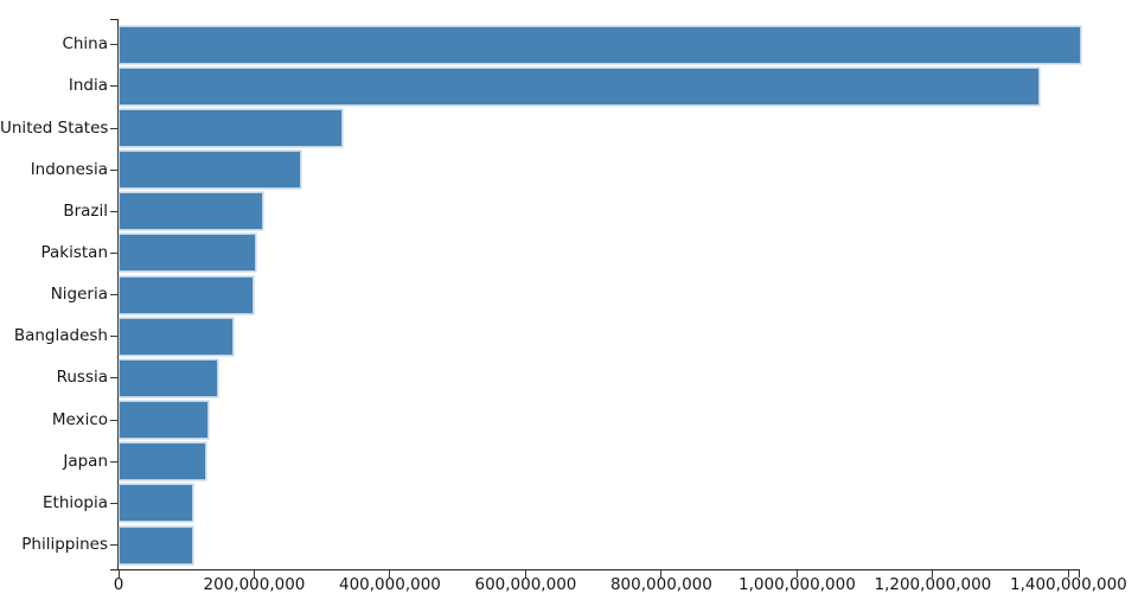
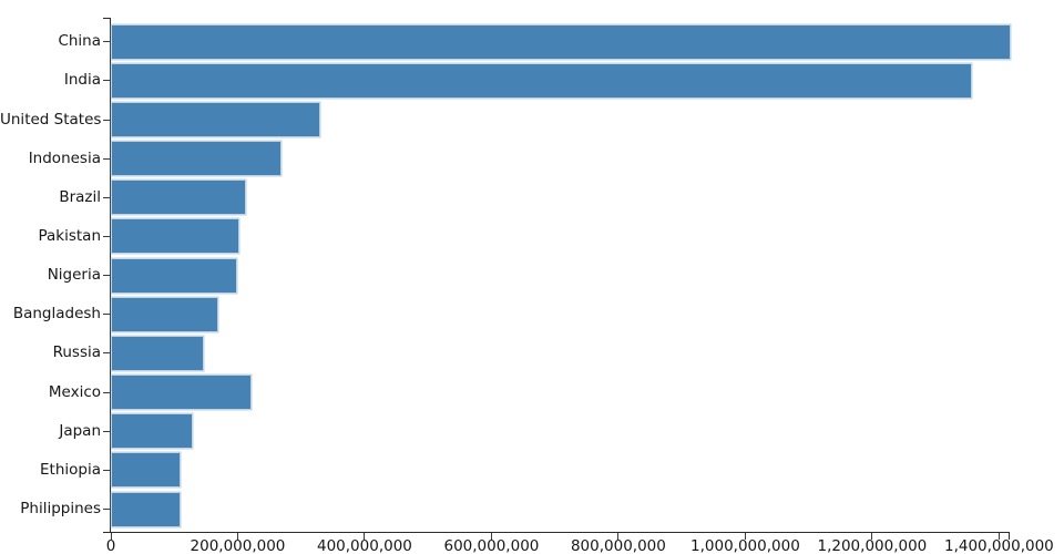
Mexico: 130000000 -> 220000000
